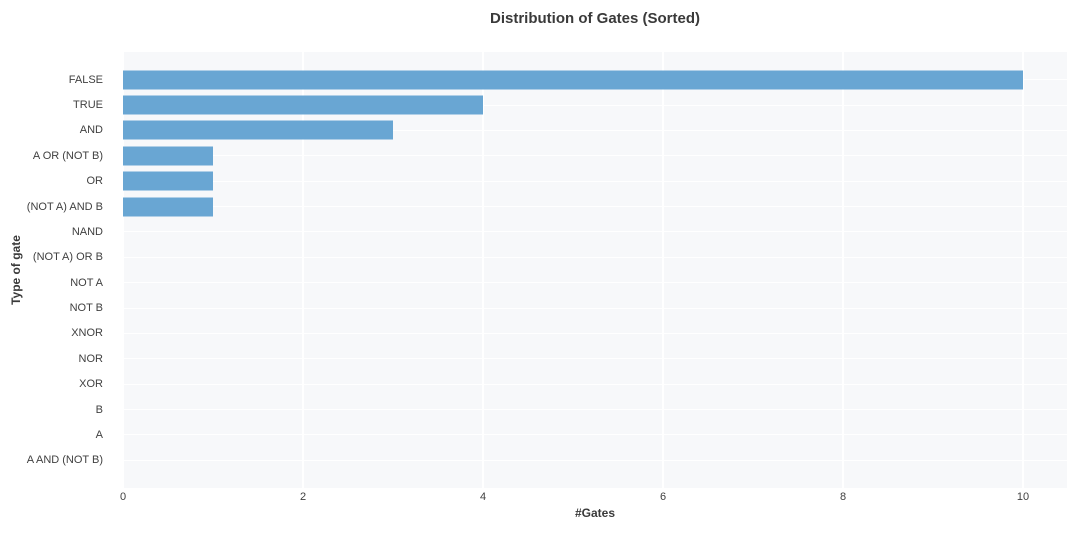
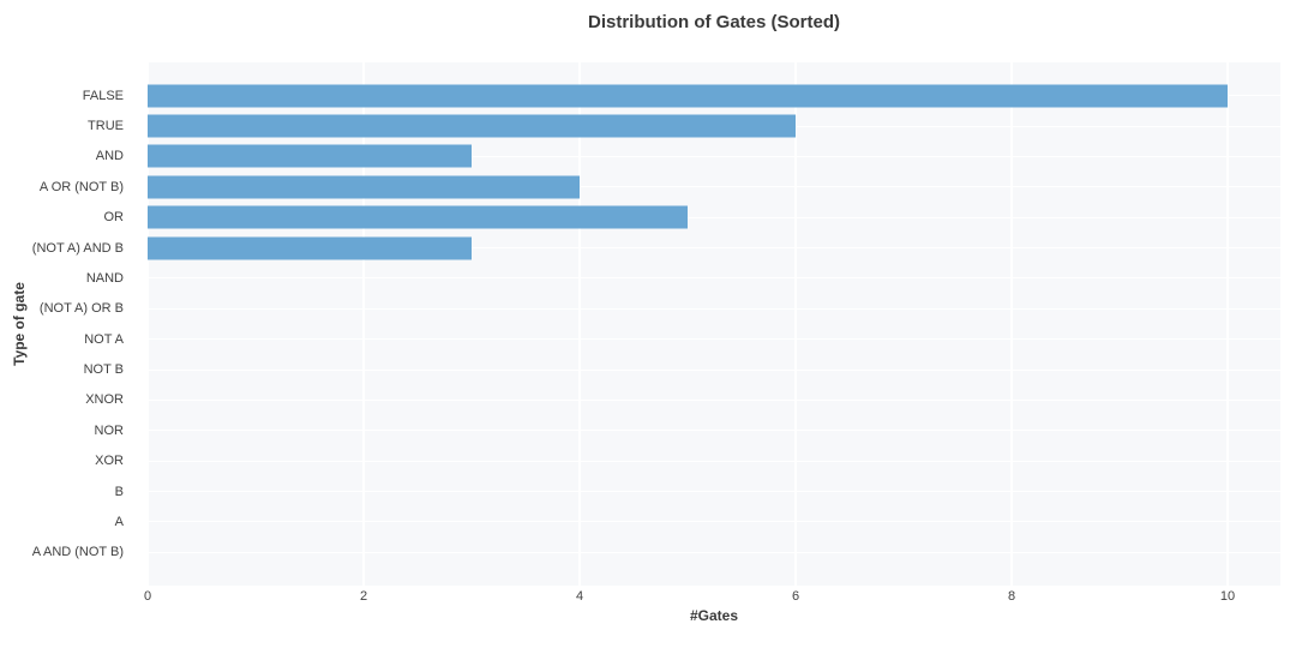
TRUE: 4 -> 6
A OR (NOT B): 1 -> 4
OR: 1 -> 5
(NOT A) AND B: 1 -> 3
